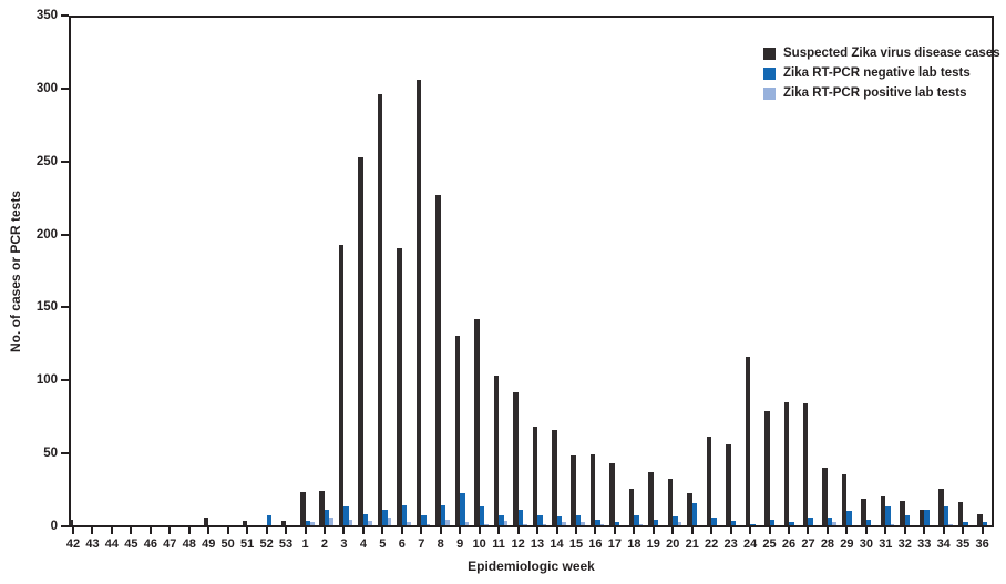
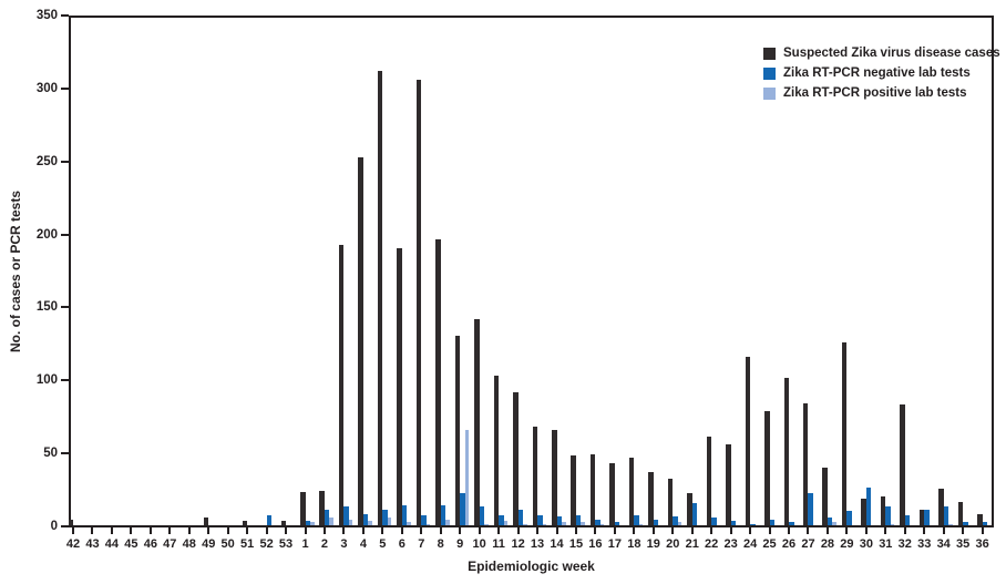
Suspected Zika virus disease cases/5: 297 -> 313
Suspected Zika virus disease cases/8: 228 -> 197
Zika RT-PCR positive lab tests/9: 2 -> 66
Suspected Zika virus disease cases/18: 25 -> 47
Suspected Zika virus disease cases/26: 85 -> 102
Zika RT-PCR negative lab tests/27: 5 -> 22
Suspected Zika virus disease cases/29: 35 -> 126
Zika RT-PCR negative lab tests/30: 4 -> 26
Suspected Zika virus disease cases/32: 17 -> 83
